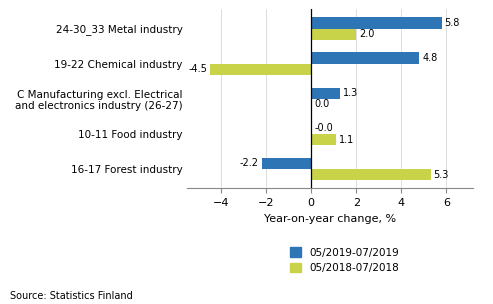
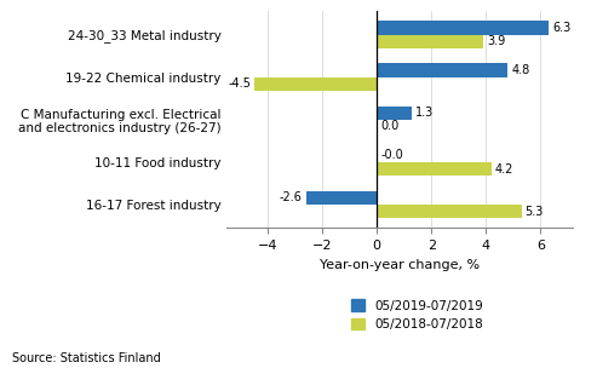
05/2019-07/2019/24-30_33 Metal industry: 5.8 -> 6.3
05/2018-07/2018/24-30_33 Metal industry: 2.0 -> 3.9
05/2018-07/2018/10-11 Food industry: 1.1 -> 4.2
05/2019-07/2019/16-17 Forest industry: -2.2 -> -2.6
